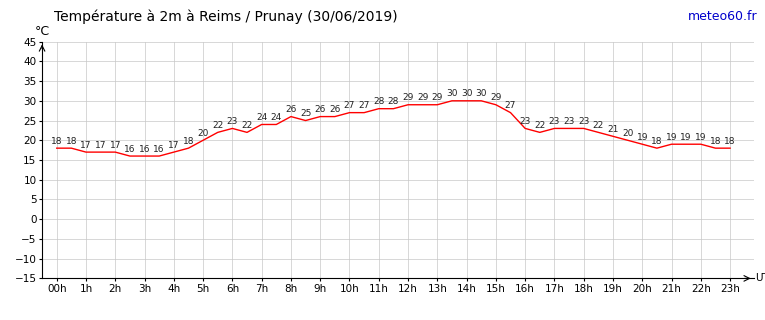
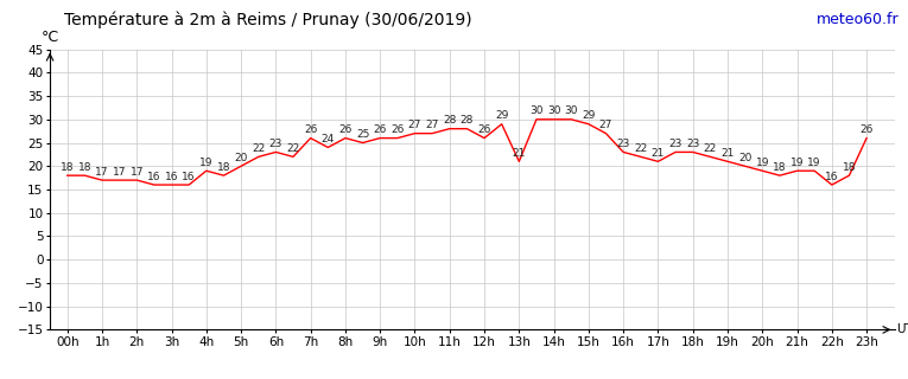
4h: 17 -> 19
7h: 24 -> 26
12h: 29 -> 26
13h: 29 -> 21
17h: 23 -> 21
22h: 19 -> 16
23h: 18 -> 26
